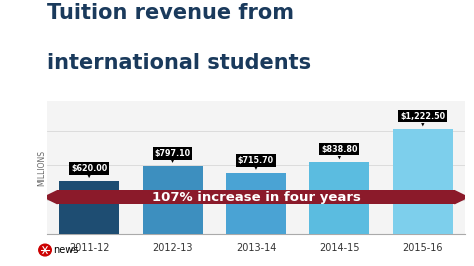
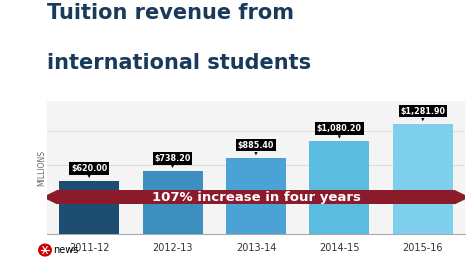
2012-13: $797.10 -> $738.20
2013-14: $715.70 -> $885.40
2014-15: $838.80 -> $1,080.20
2015-16: $1,222.50 -> $1,281.90
